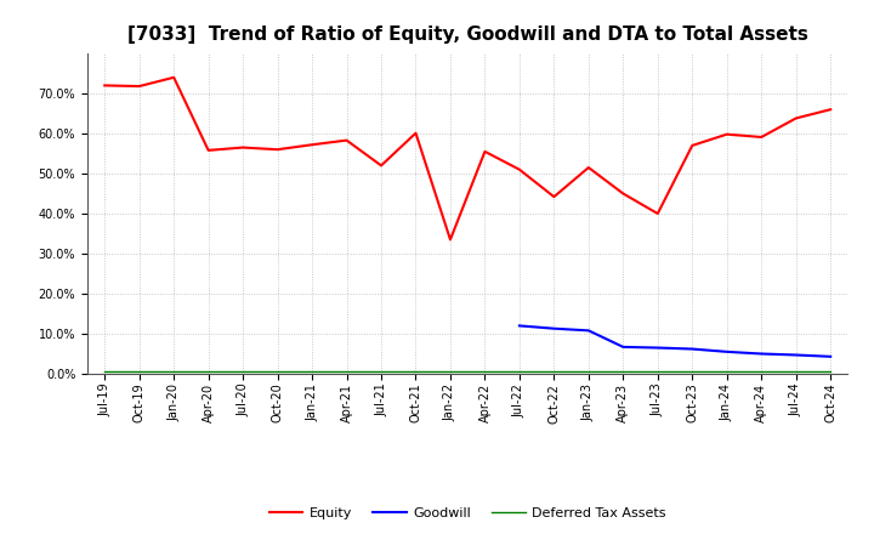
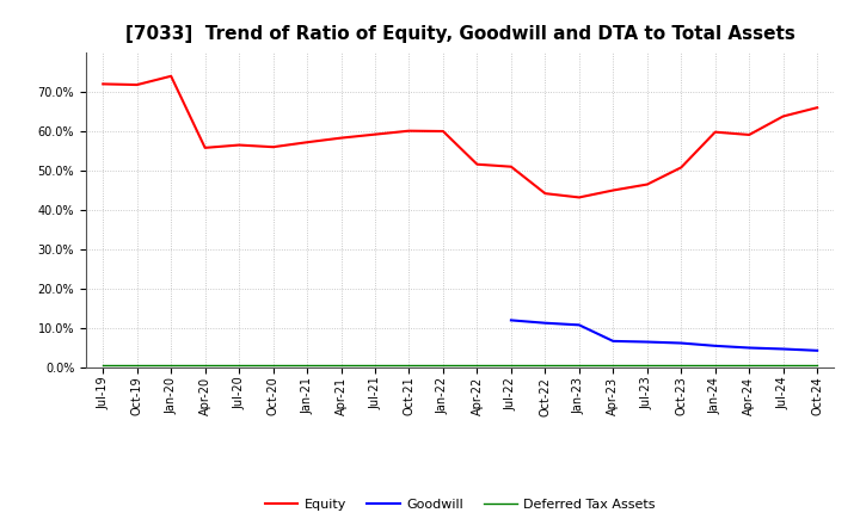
Equity/Jul-21: 52.0% -> 59.2%
Equity/Jan-22: 33.5% -> 60.0%
Equity/Apr-22: 55.5% -> 51.6%
Equity/Jan-23: 51.5% -> 43.2%
Equity/Jul-23: 40.0% -> 46.5%
Equity/Oct-23: 57.0% -> 50.8%
